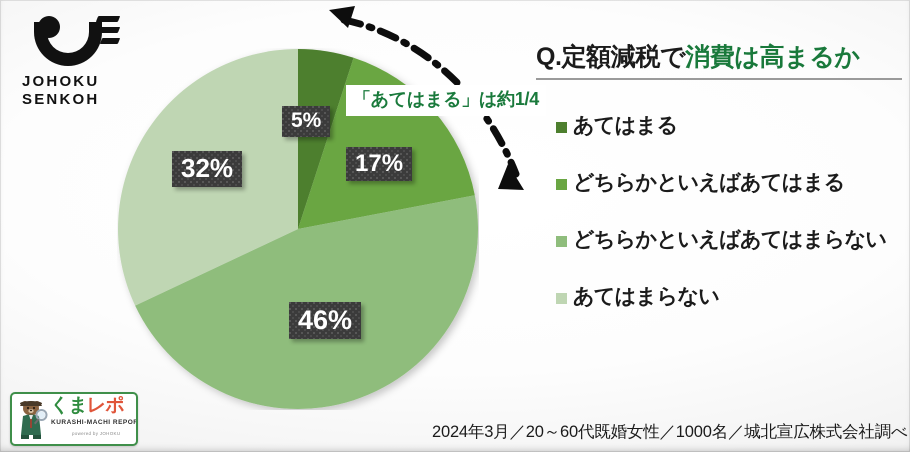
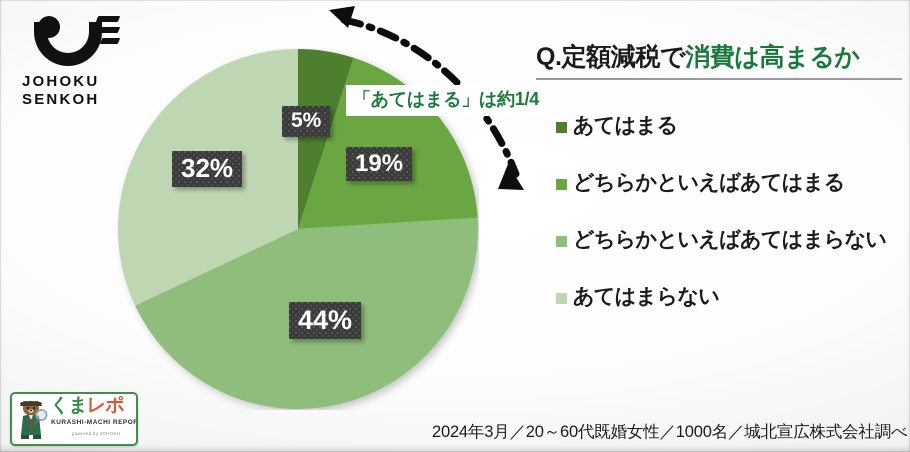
どちらかといえばあてはまる: 17% -> 19%
どちらかといえばあてはまらない: 46% -> 44%
